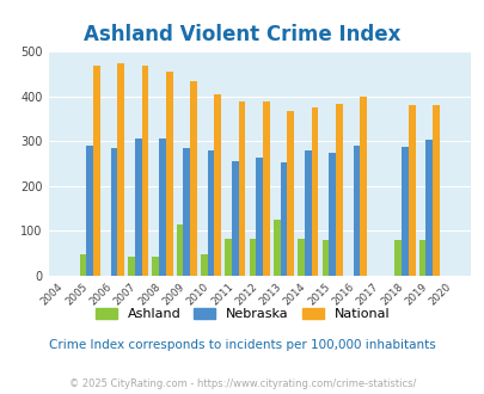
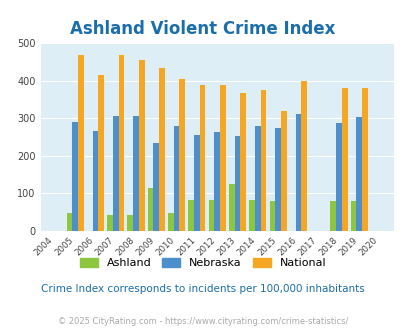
Nebraska/2006: 285 -> 265
National/2006: 473 -> 415
Nebraska/2009: 285 -> 235
National/2015: 383 -> 320
Nebraska/2016: 291 -> 310
